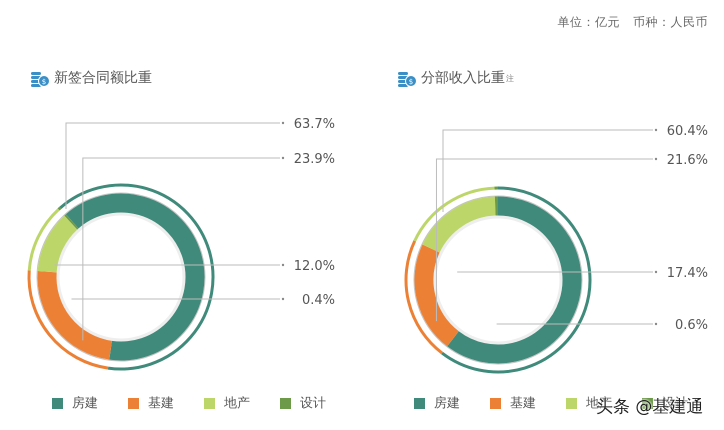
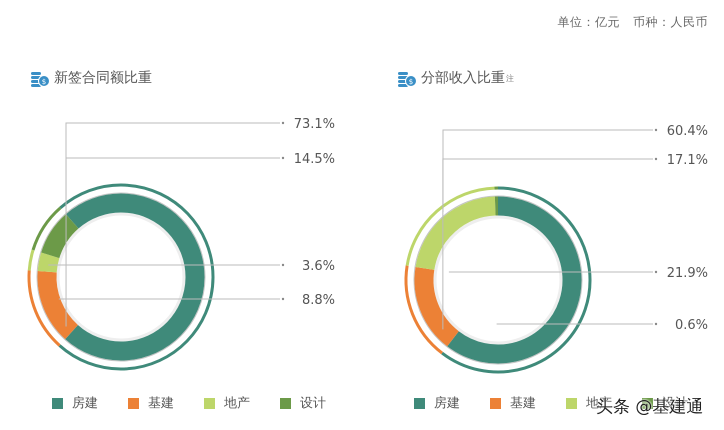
新签合同额比重/房建: 63.7% -> 73.1%
新签合同额比重/基建: 23.9% -> 14.5%
新签合同额比重/地产: 12.0% -> 3.6%
新签合同额比重/设计: 0.4% -> 8.8%
分部收入比重/基建: 21.6% -> 17.1%
分部收入比重/地产: 17.4% -> 21.9%
